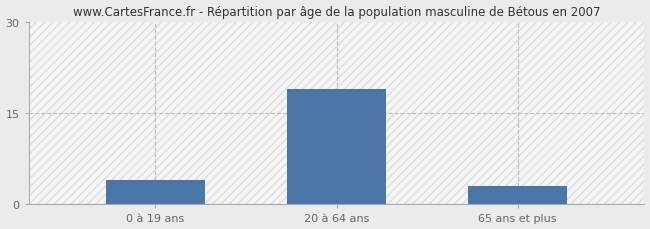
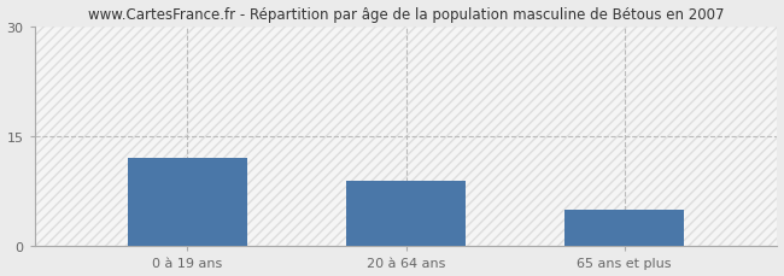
0 à 19 ans: 4 -> 12
20 à 64 ans: 19 -> 9
65 ans et plus: 3 -> 5
